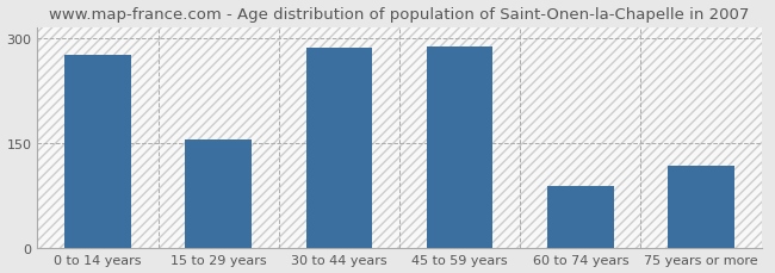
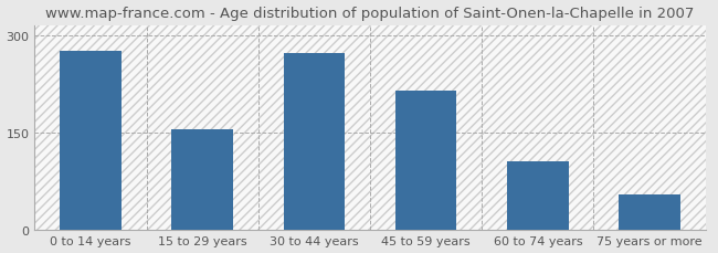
30 to 44 years: 286 -> 272
45 to 59 years: 288 -> 215
60 to 74 years: 88 -> 105
75 years or more: 118 -> 55
